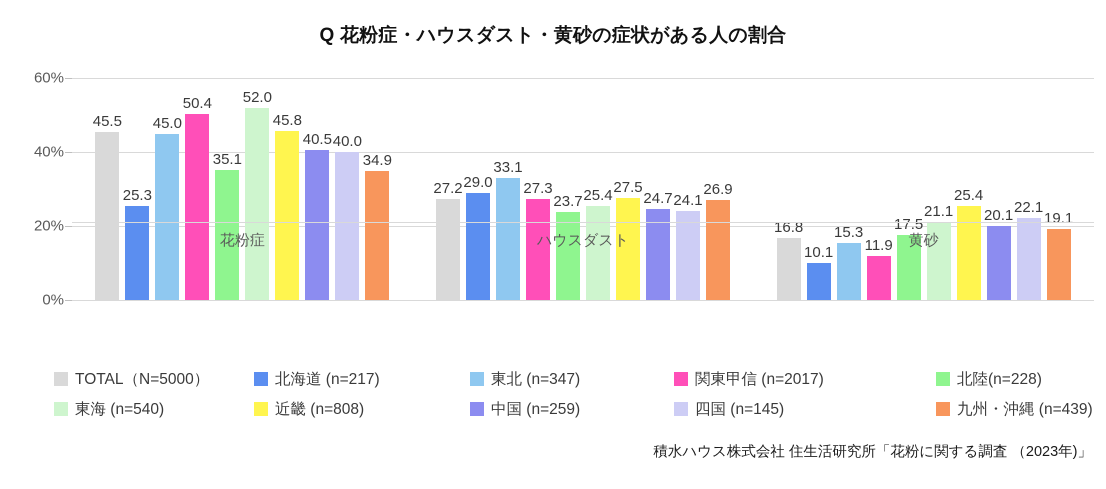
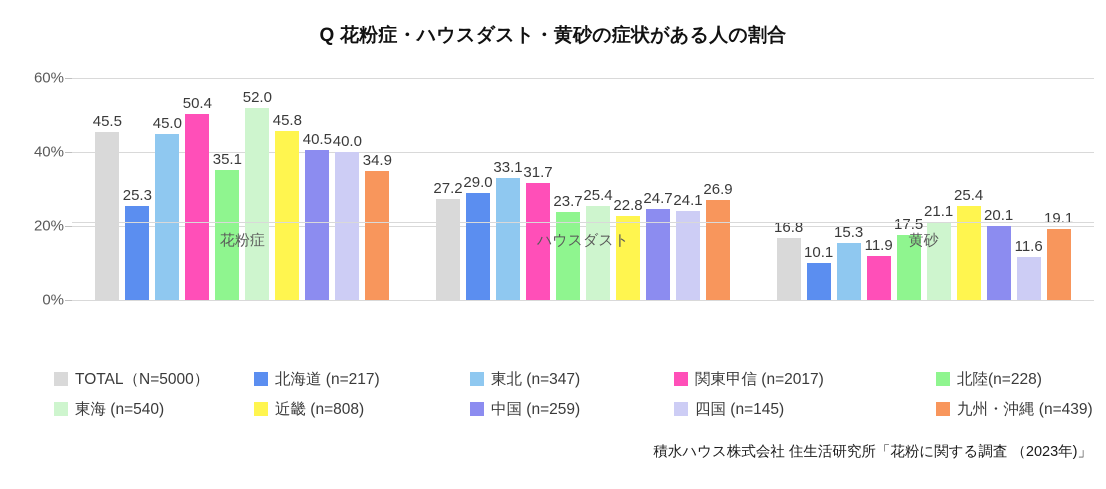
関東甲信 (n=2017)/ハウスダスト: 27.3 -> 31.7
近畿 (n=808)/ハウスダスト: 27.5 -> 22.8
四国 (n=145)/黄砂: 22.1 -> 11.6
